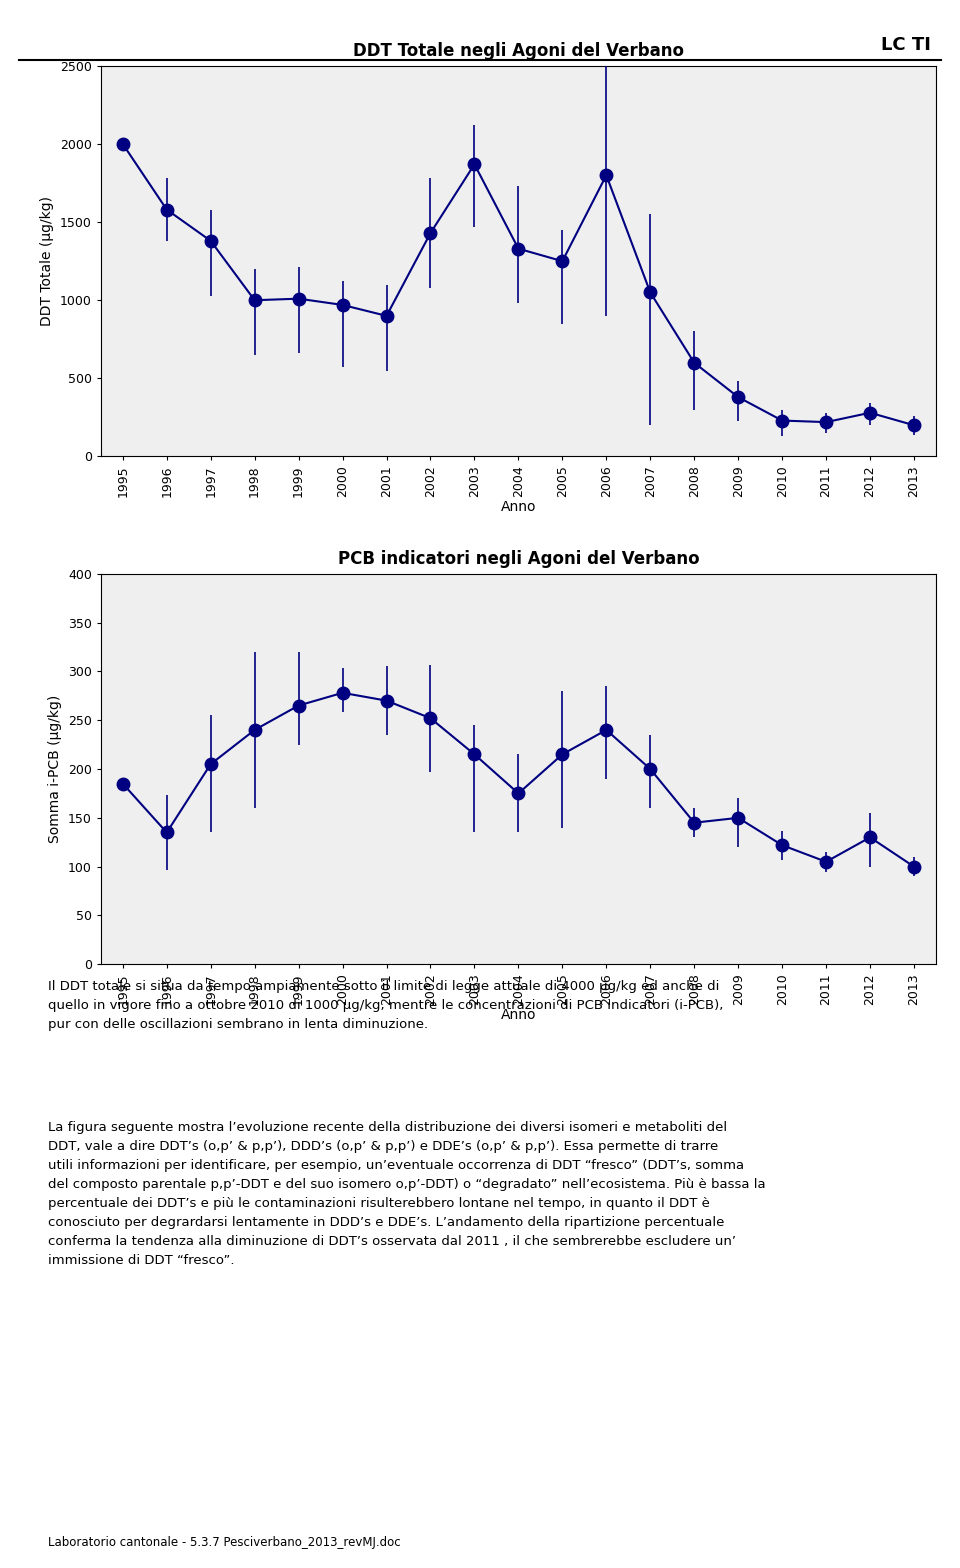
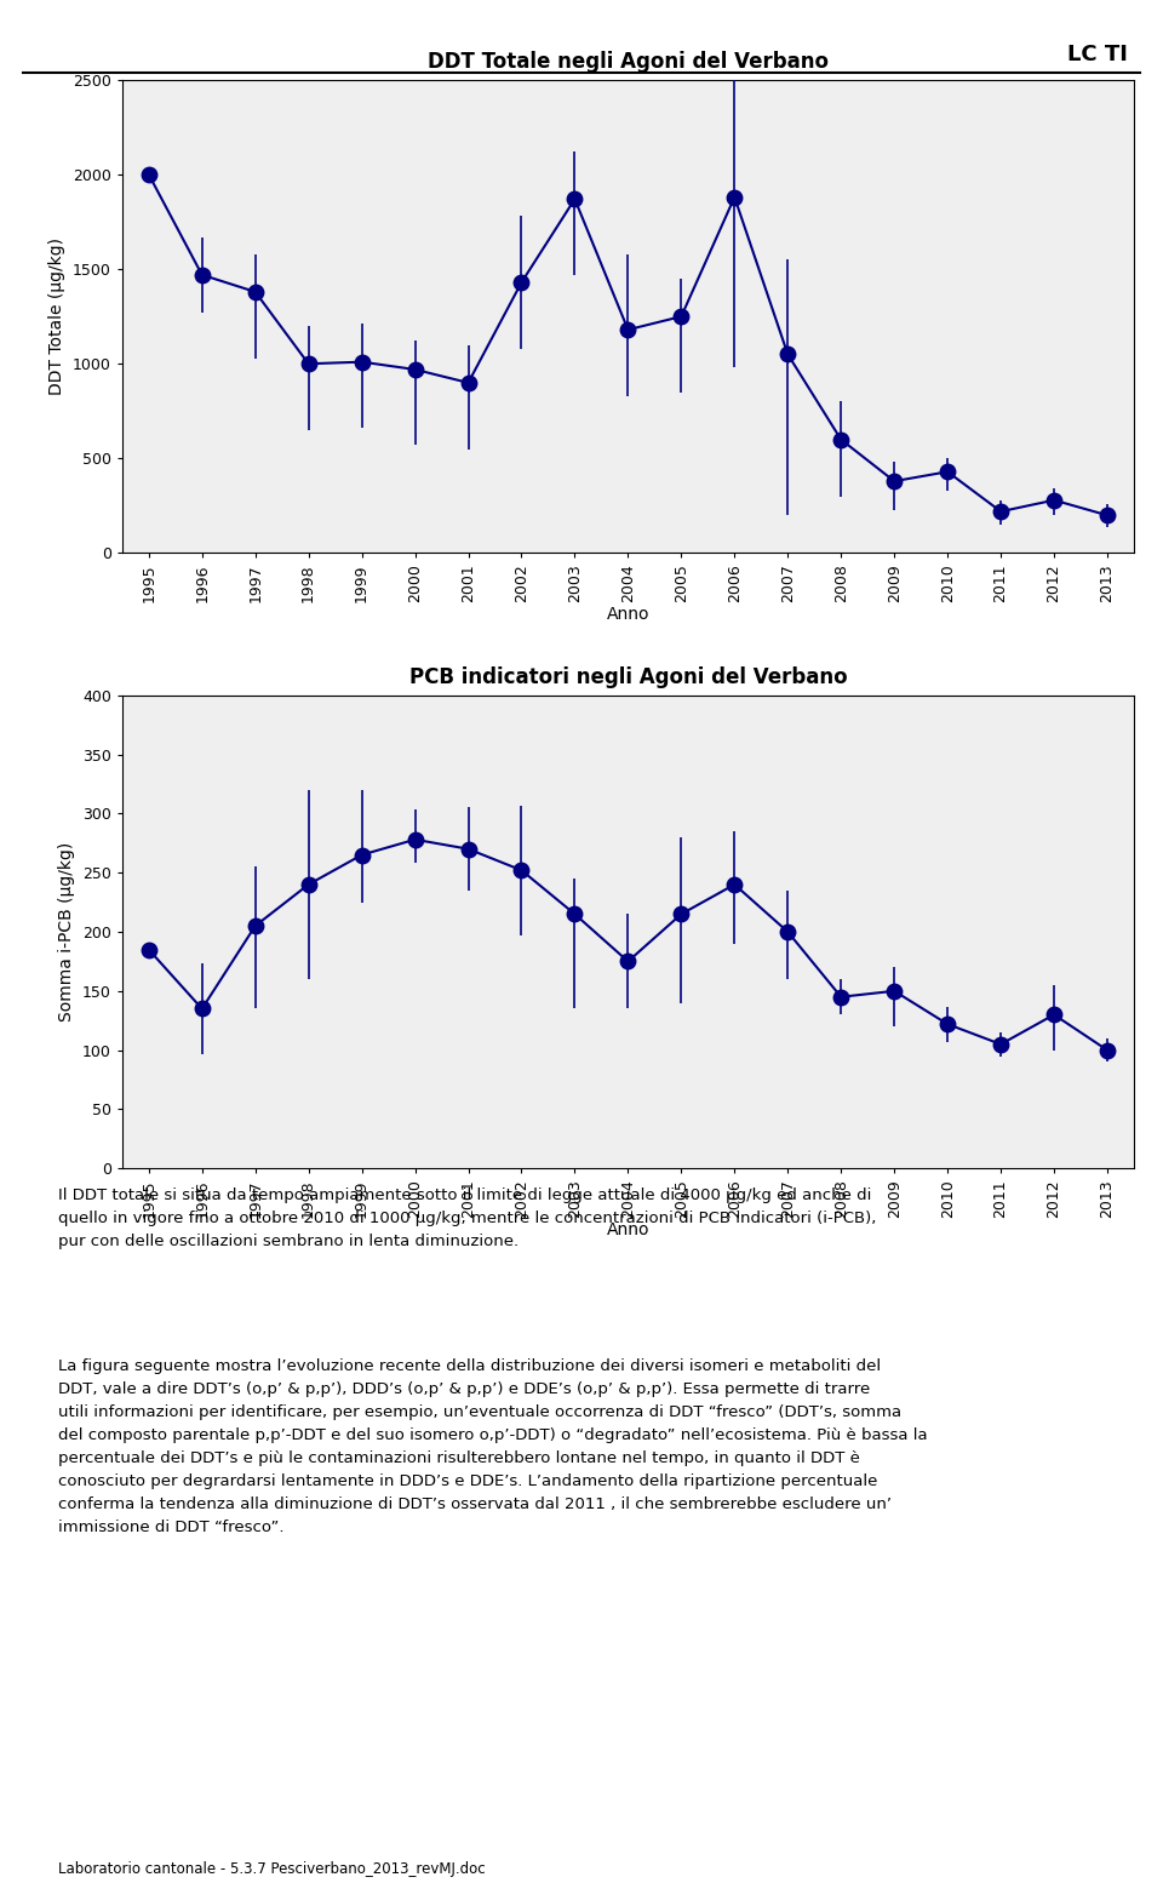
DDT Totale negli Agoni del Verbano/1996: 1580 -> 1470
DDT Totale negli Agoni del Verbano/2004: 1330 -> 1180
DDT Totale negli Agoni del Verbano/2006: 1800 -> 1880
DDT Totale negli Agoni del Verbano/2010: 230 -> 430
